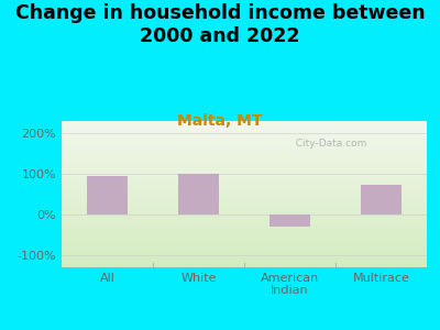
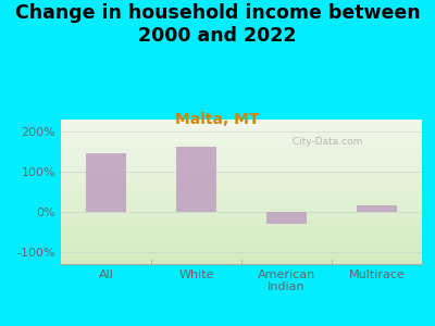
All: 93% -> 145%
White: 100% -> 160%
Multirace: 72% -> 15%
